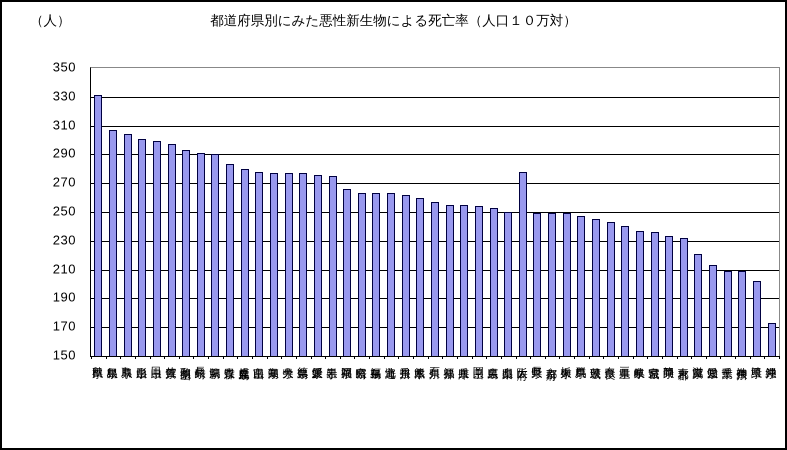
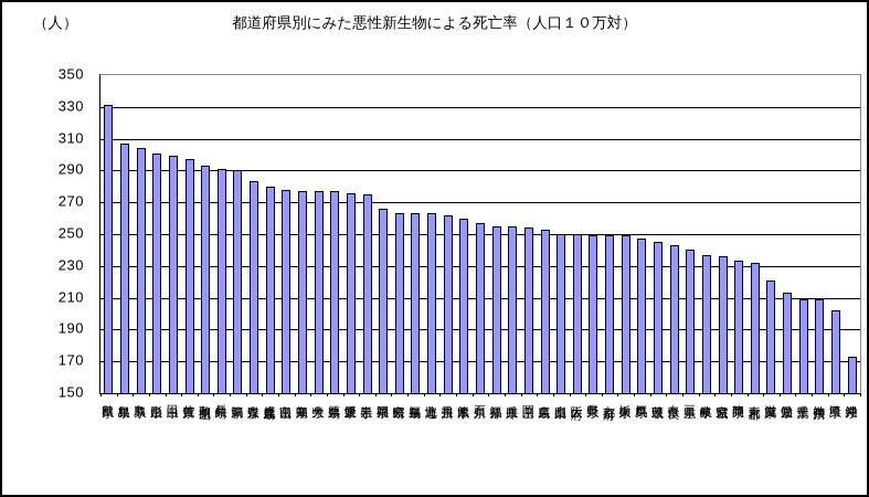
大阪府: 278 -> 250
